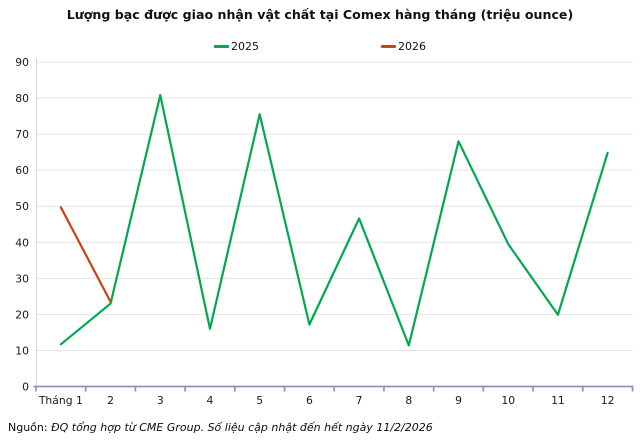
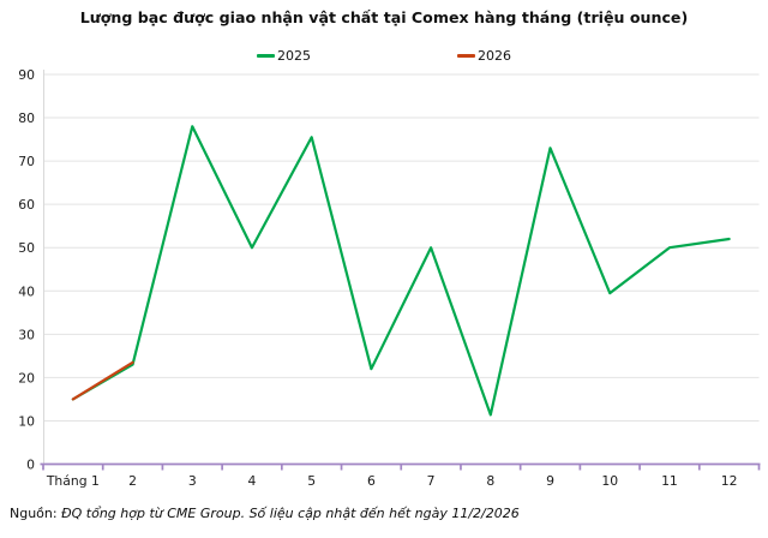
2025/Tháng 1: 12 -> 15
2026/Tháng 1: 50 -> 15
2025/3: 81 -> 78
2025/4: 16 -> 50
2025/6: 17 -> 22
2025/7: 47 -> 50
2025/9: 68 -> 73
2025/11: 20 -> 50
2025/12: 65 -> 52
